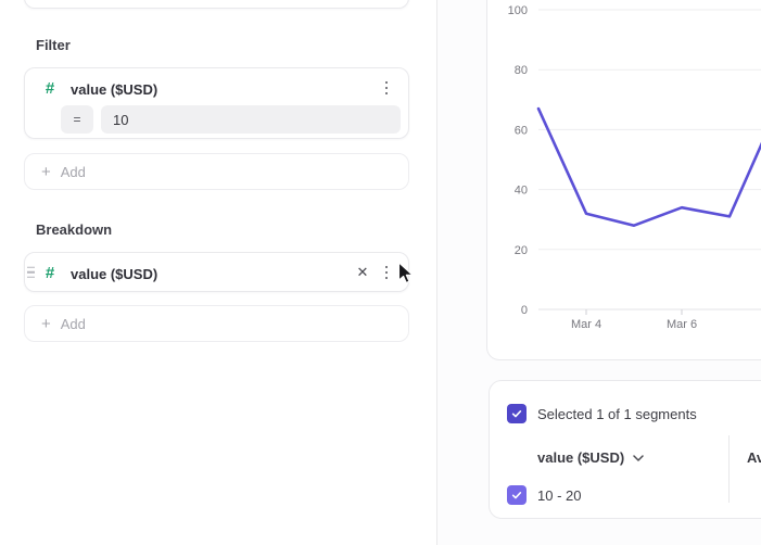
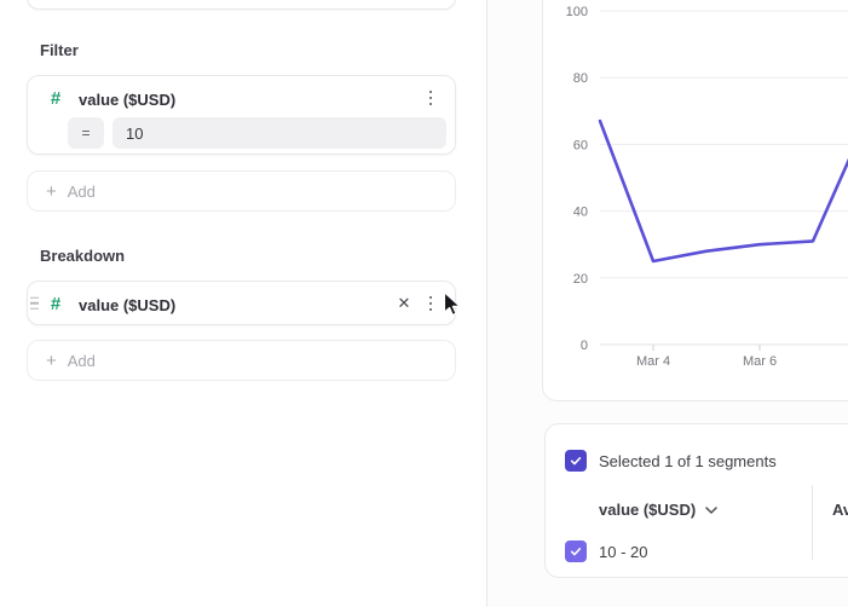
Mar 4: 32 -> 25
Mar 6: 34 -> 30
